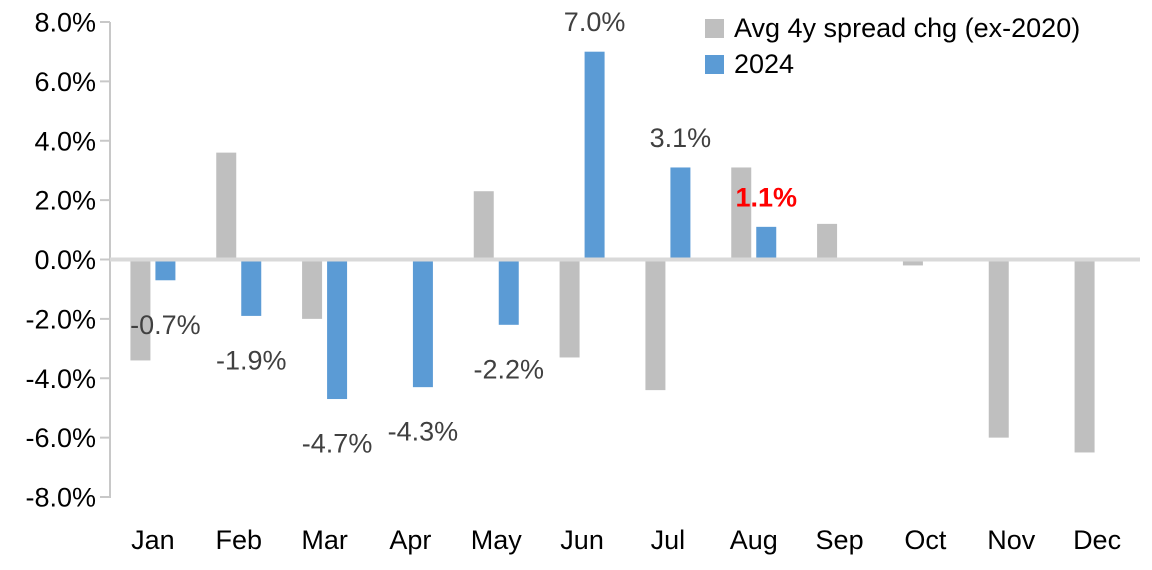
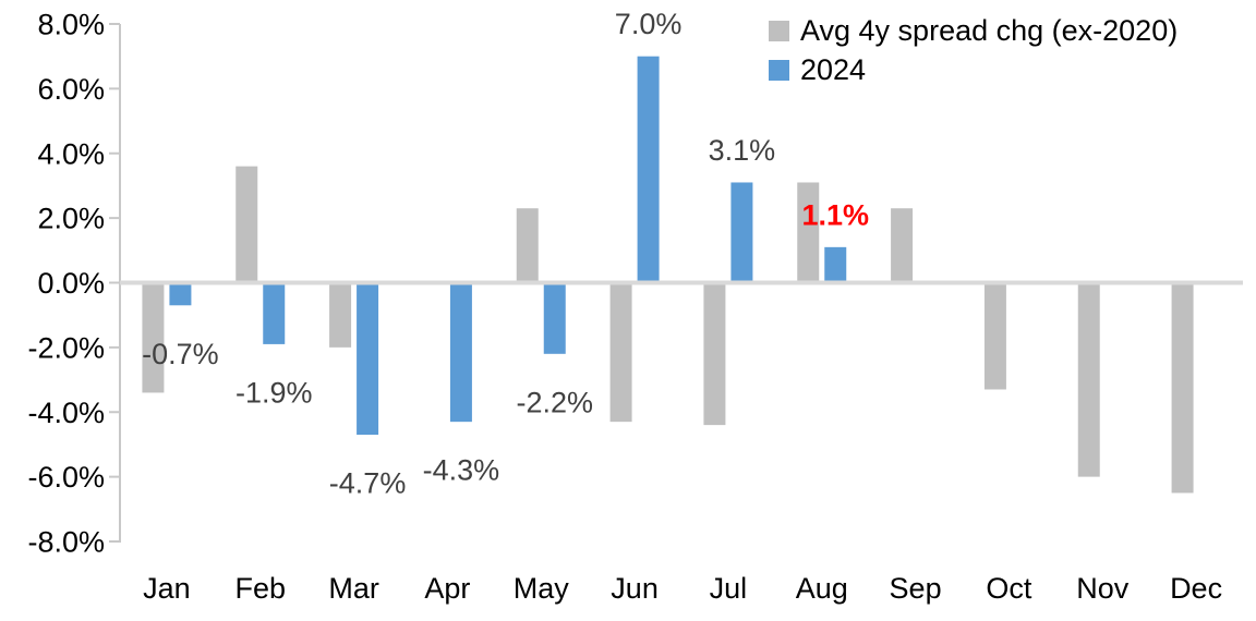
Avg 4y spread chg (ex-2020)/Jun: -3.3% -> -4.3%
Avg 4y spread chg (ex-2020)/Sep: 1.2% -> 2.3%
Avg 4y spread chg (ex-2020)/Oct: -0.2% -> -3.3%
